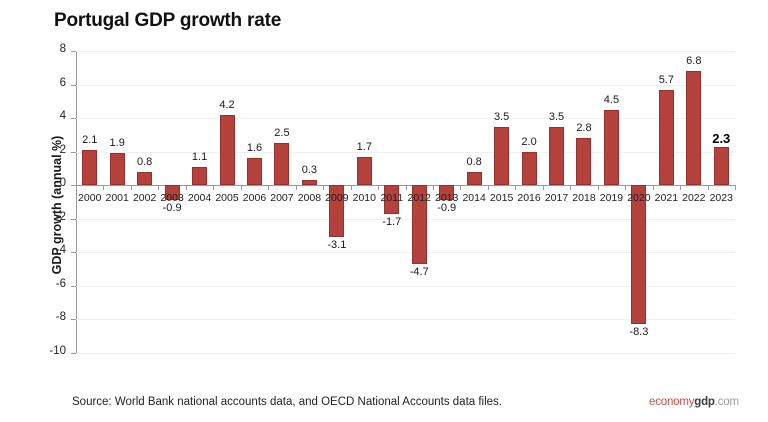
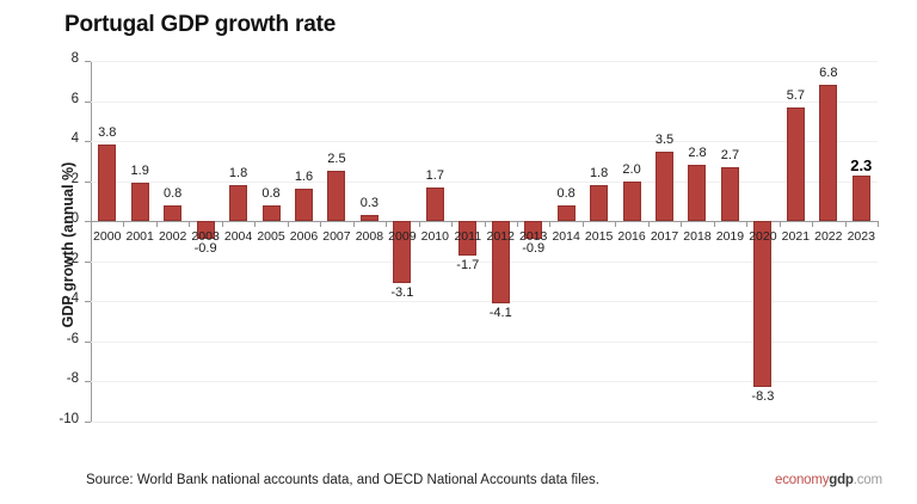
2000: 2.1 -> 3.8
2004: 1.1 -> 1.8
2005: 4.2 -> 0.8
2012: -4.7 -> -4.1
2015: 3.5 -> 1.8
2019: 4.5 -> 2.7
